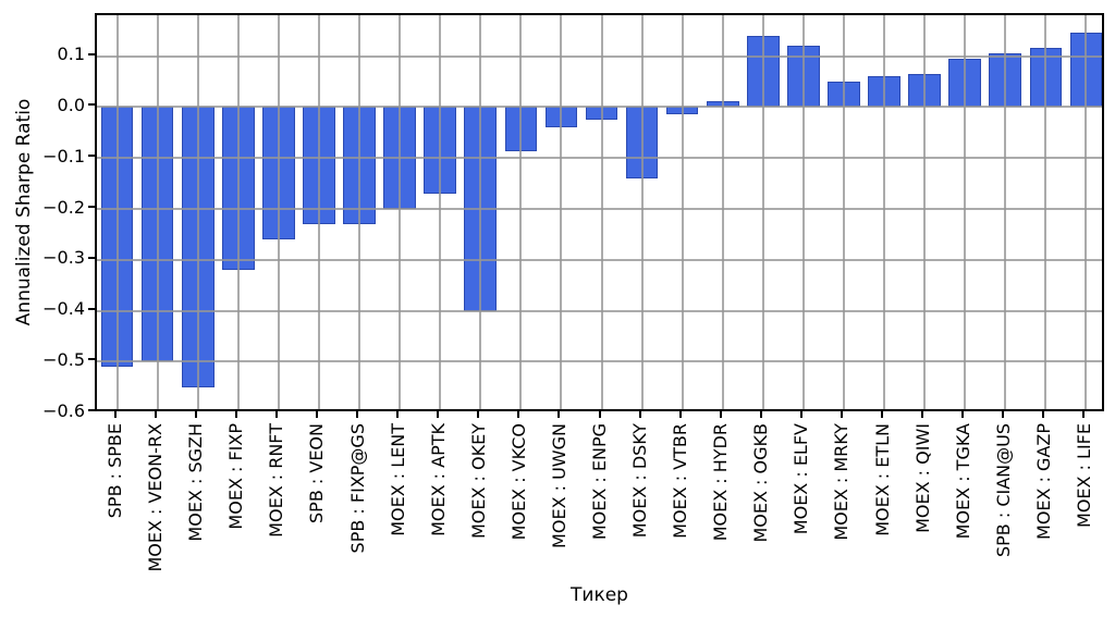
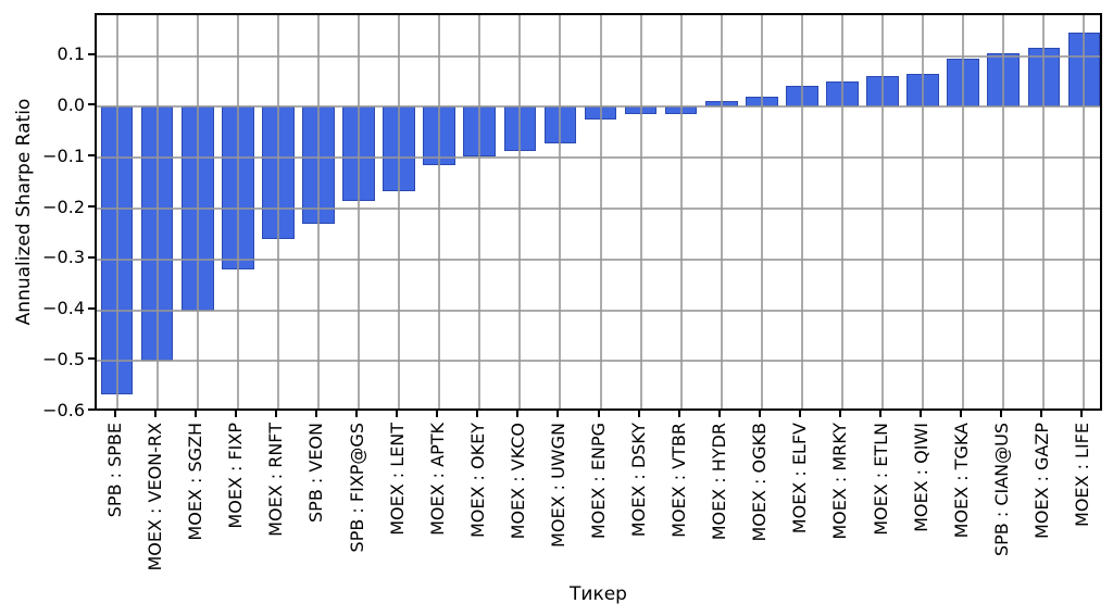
SPB : SPBE: -0.51 -> -0.56
MOEX : SGZH: -0.55 -> -0.40
SPB : FIXP@GS: -0.23 -> -0.18
MOEX : LENT: -0.20 -> -0.17
MOEX : APTK: -0.17 -> -0.12
MOEX : OKEY: -0.40 -> -0.10
MOEX : UWGN: -0.04 -> -0.07
MOEX : DSKY: -0.14 -> -0.01
MOEX : OGKB: 0.14 -> 0.02
MOEX : ELFV: 0.12 -> 0.04
